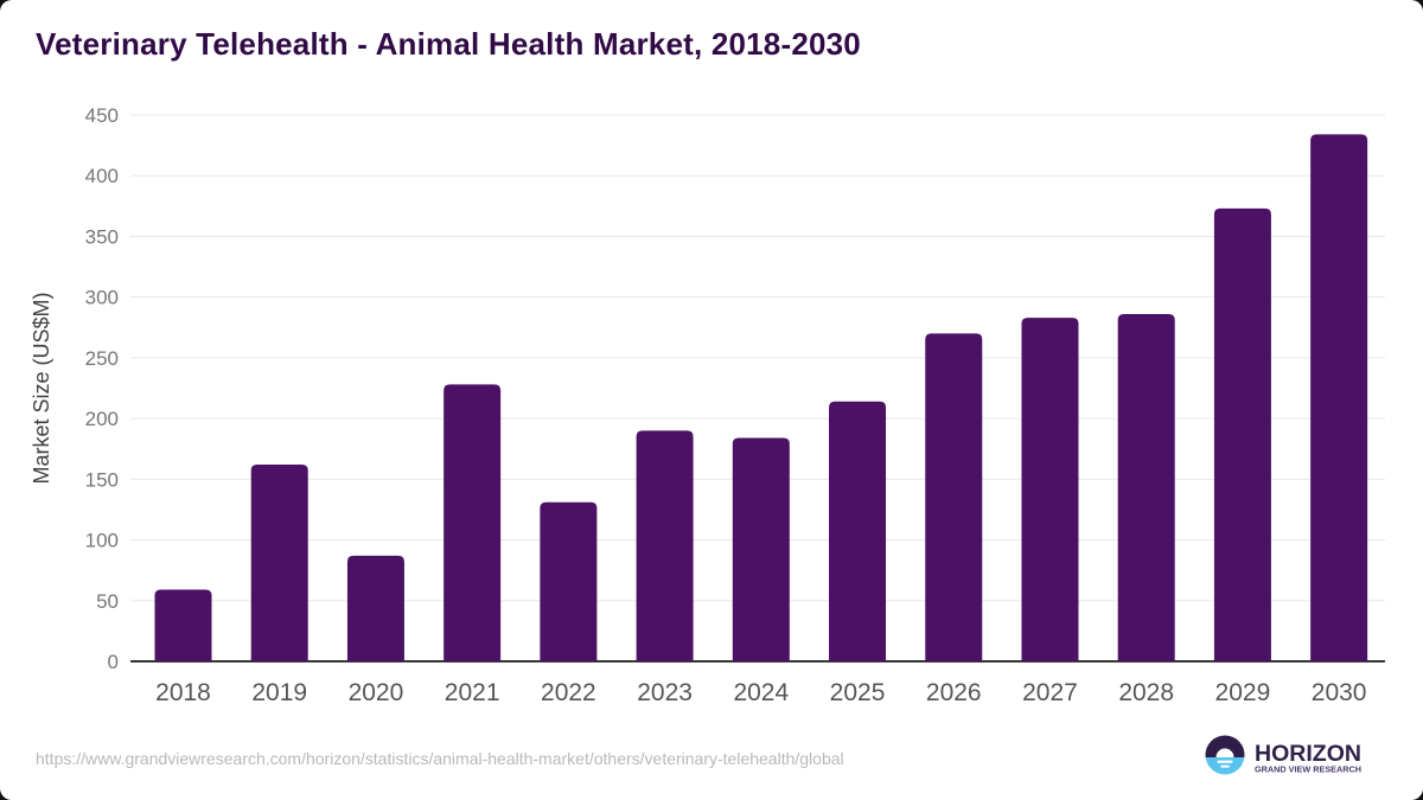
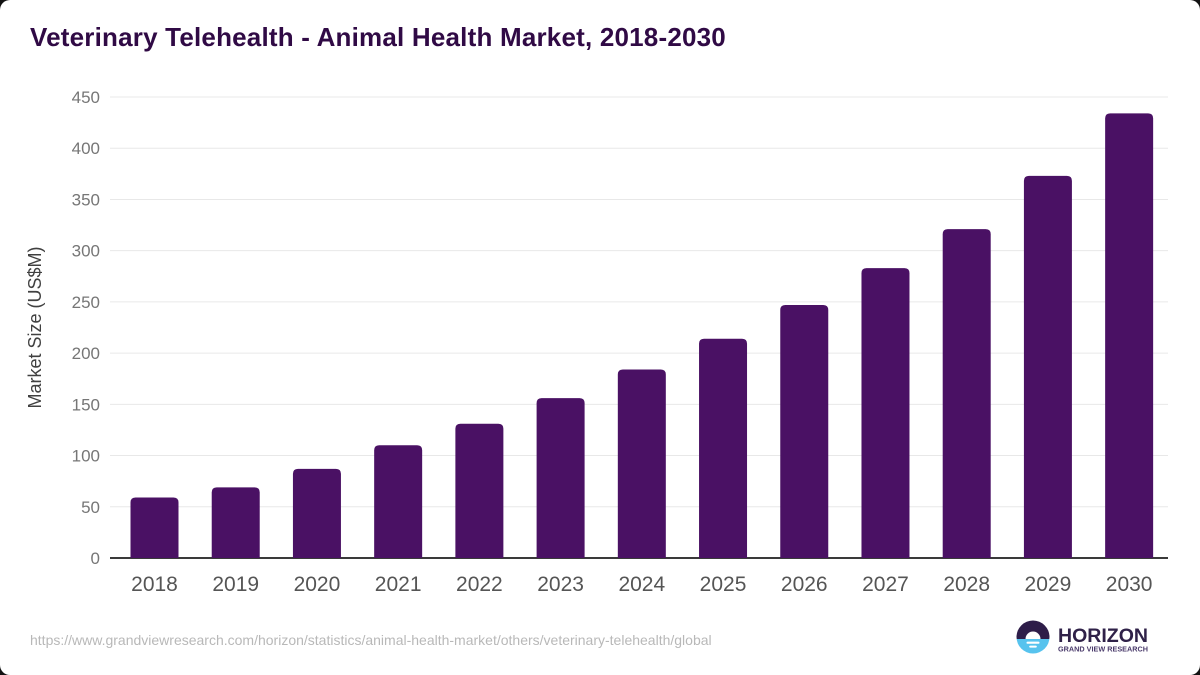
2019: 162 -> 69
2021: 228 -> 110
2023: 190 -> 156
2026: 270 -> 247
2028: 286 -> 321
